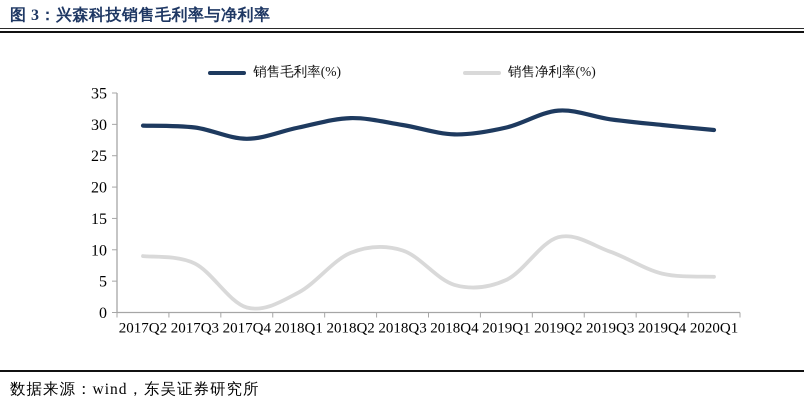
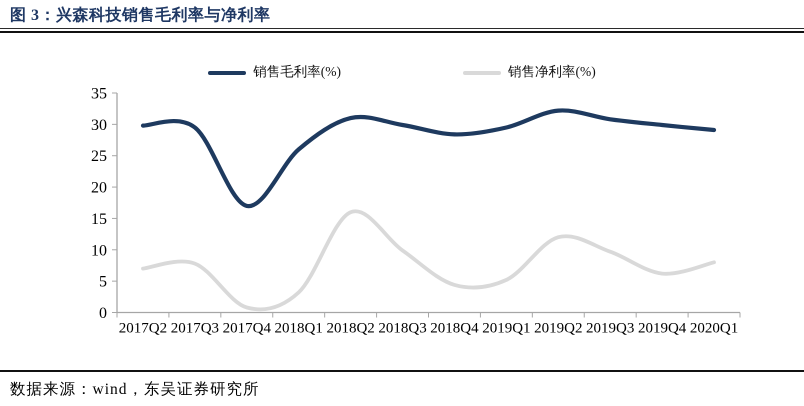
销售净利率(%)/2017Q2: 9 -> 7
销售毛利率(%)/2017Q4: 28 -> 17
销售毛利率(%)/2018Q1: 30 -> 26
销售净利率(%)/2018Q2: 10 -> 16
销售净利率(%)/2020Q1: 6 -> 8
